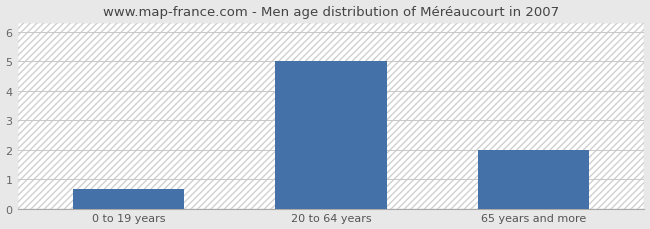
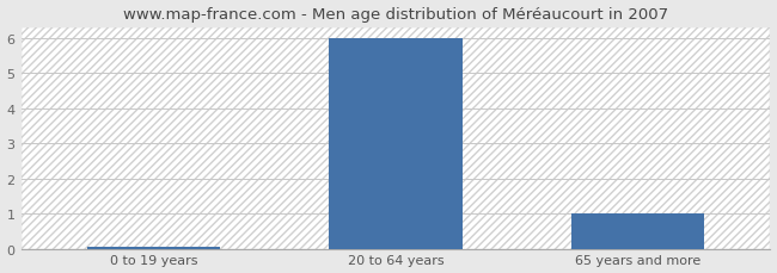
0 to 19 years: 0.65 -> 0.05
20 to 64 years: 5.00 -> 6.00
65 years and more: 2.00 -> 1.00
